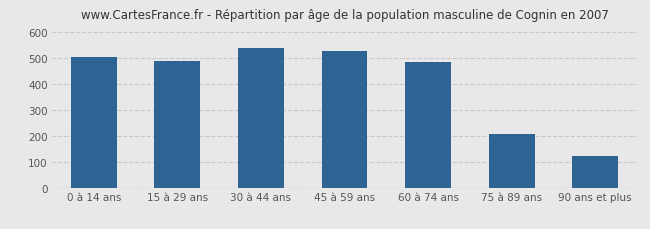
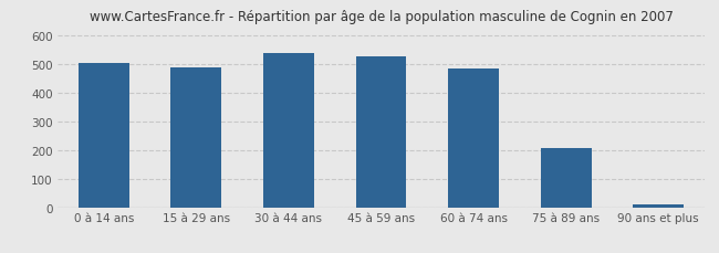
90 ans et plus: 120 -> 10
